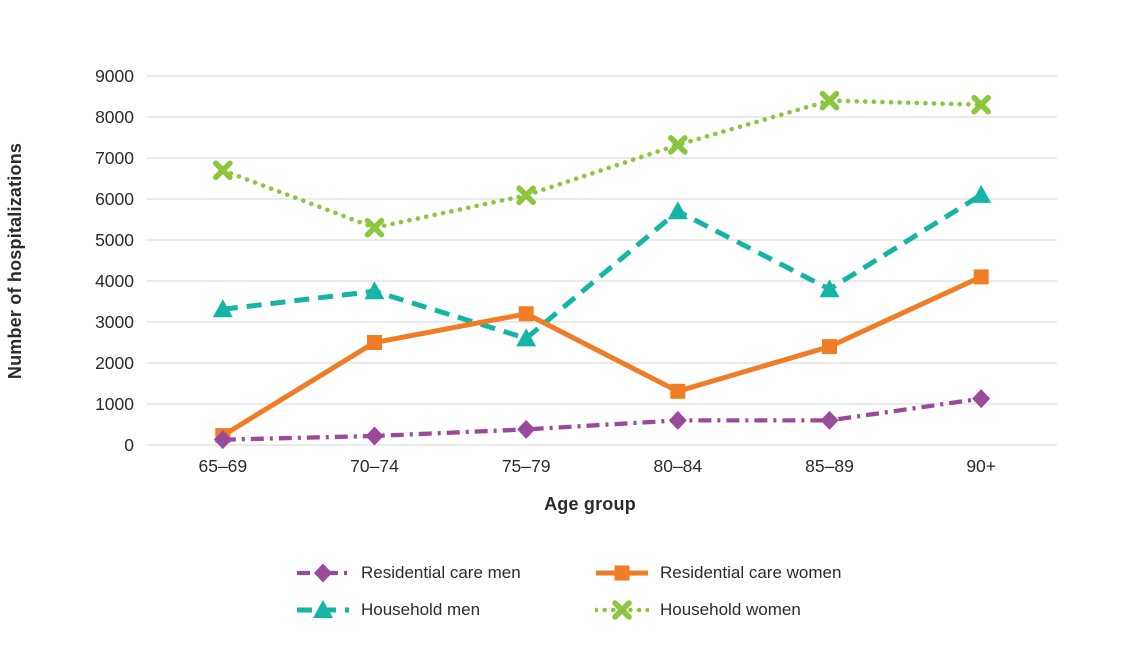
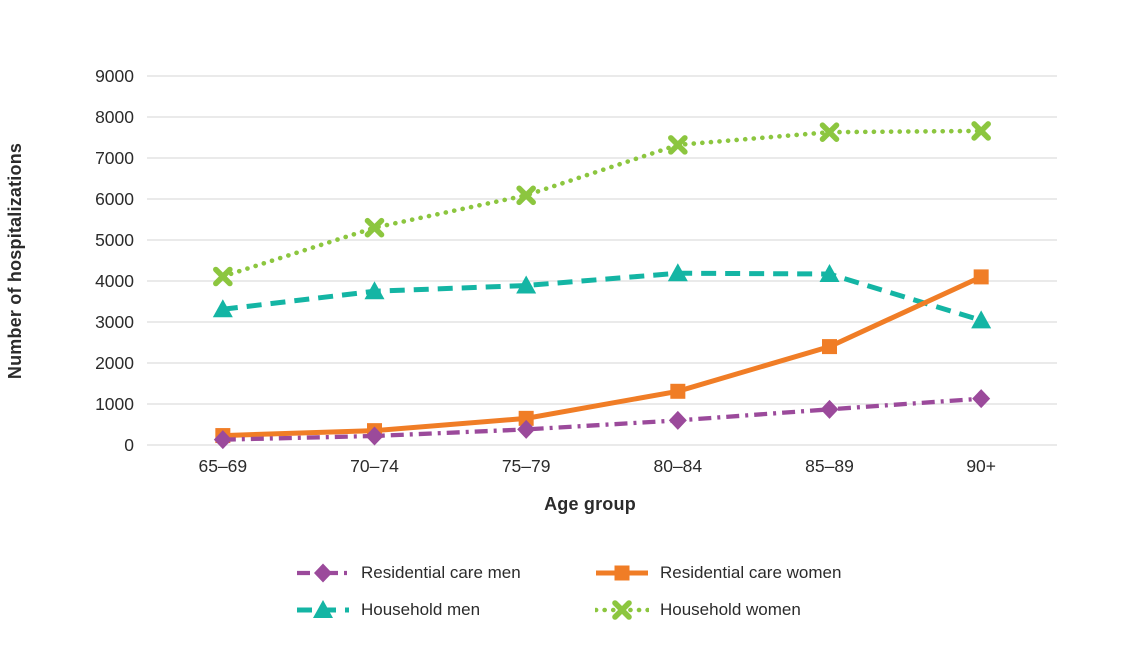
Household women/65–69: 6700 -> 4100
Residential care women/70–74: 2500 -> 400
Residential care women/75–79: 3200 -> 600
Household men/75–79: 2600 -> 3900
Household men/80–84: 5700 -> 4200
Residential care men/85–89: 600 -> 900
Household men/85–89: 3800 -> 4200
Household women/85–89: 8400 -> 7600
Household men/90+: 6100 -> 3000
Household women/90+: 8300 -> 7700
